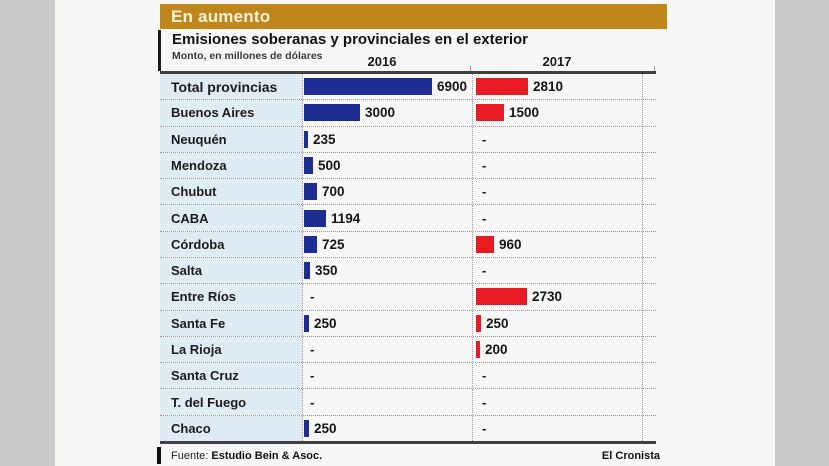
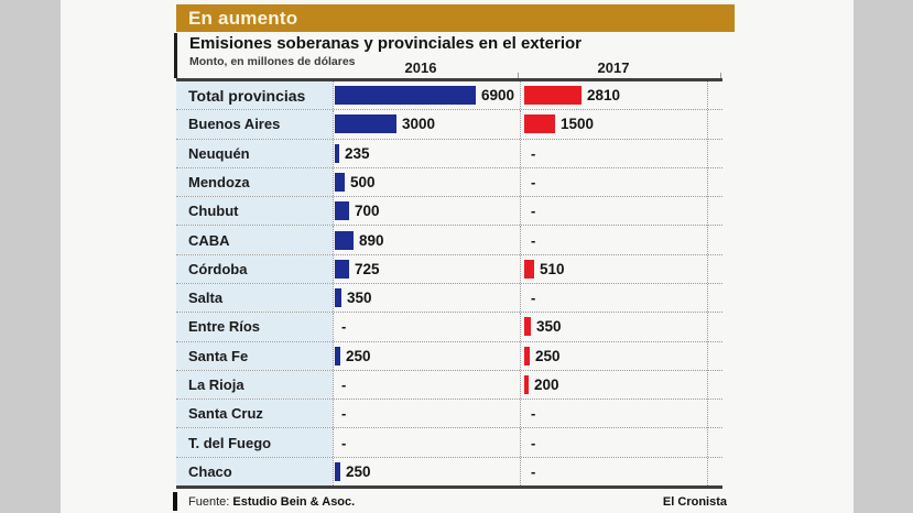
2016/CABA: 1194 -> 890
2017/Córdoba: 960 -> 510
2017/Entre Ríos: 2730 -> 350
